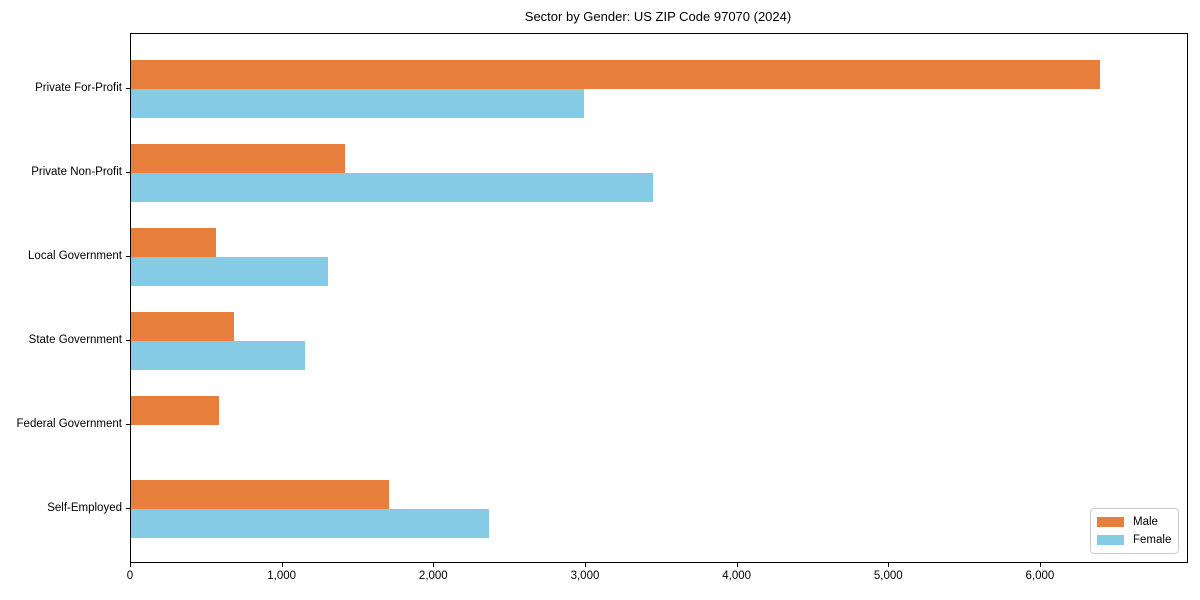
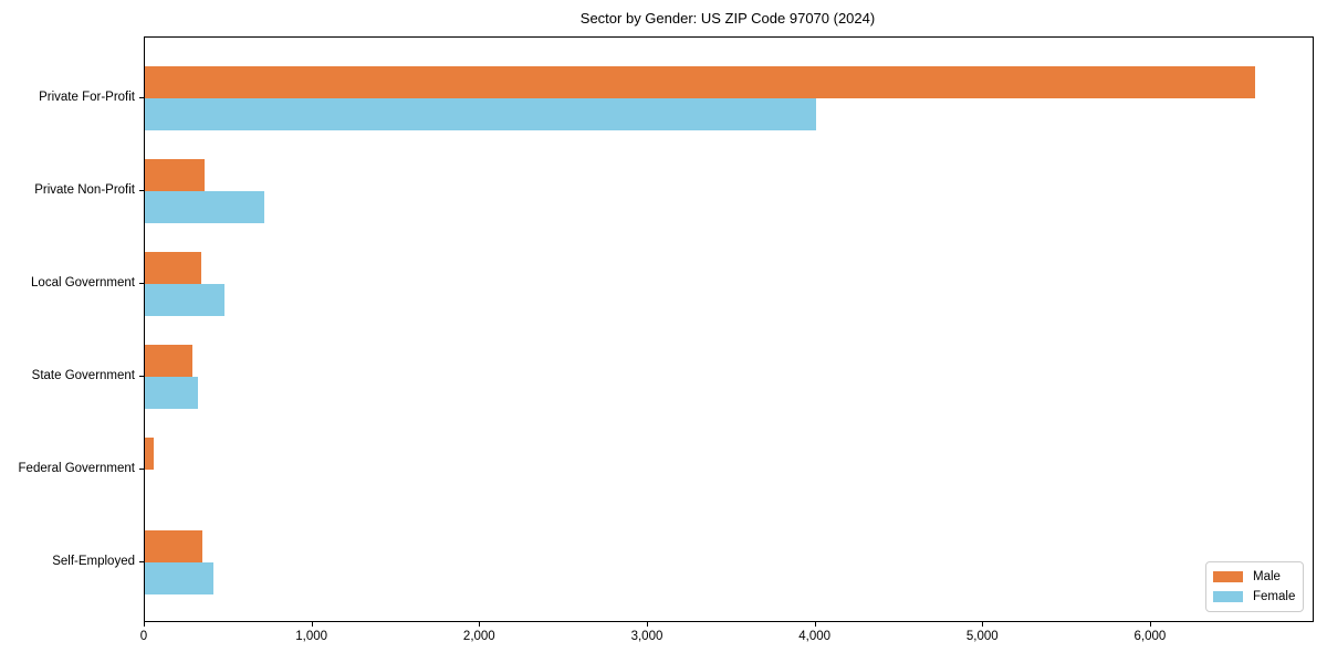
Male/Private For-Profit: 6390 -> 6620
Female/Private For-Profit: 2990 -> 4000
Male/Private Non-Profit: 1410 -> 360
Female/Private Non-Profit: 3440 -> 710
Male/Local Government: 560 -> 340
Female/Local Government: 1300 -> 480
Male/State Government: 680 -> 280
Female/State Government: 1150 -> 320
Male/Federal Government: 580 -> 60
Male/Self-Employed: 1700 -> 340
Female/Self-Employed: 2360 -> 410
